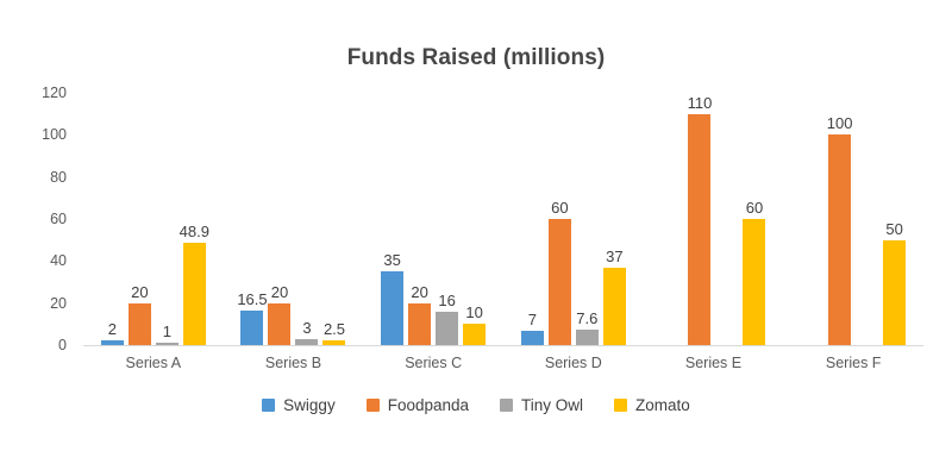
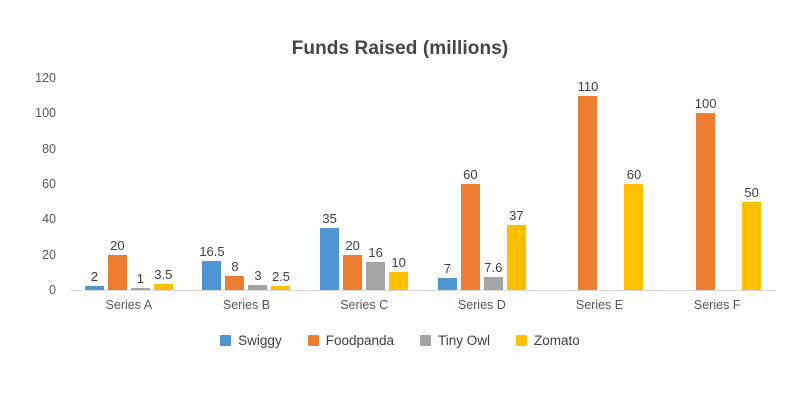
Zomato/Series A: 48.9 -> 3.5
Foodpanda/Series B: 20 -> 8
